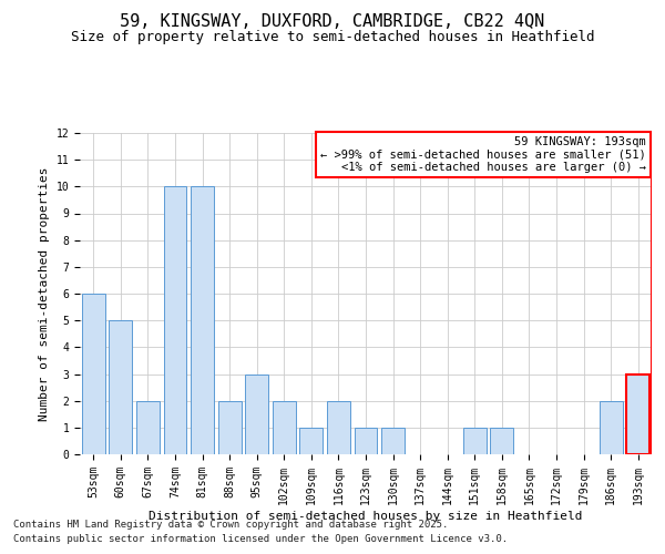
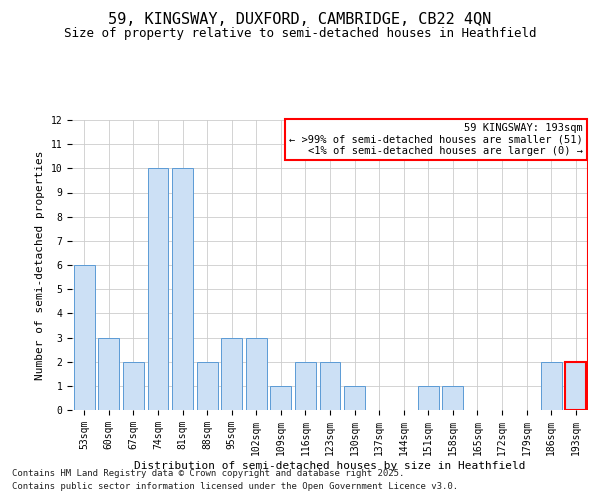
60sqm: 5 -> 3
102sqm: 2 -> 3
123sqm: 1 -> 2
193sqm: 3 -> 2
